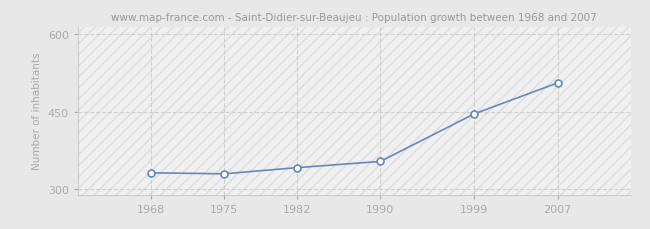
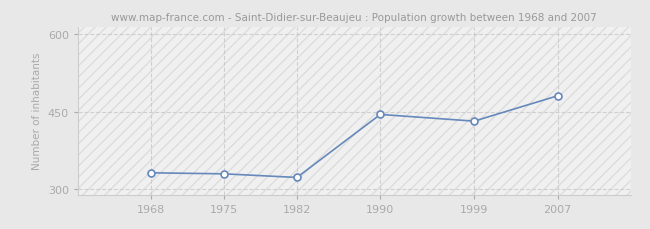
1982: 342 -> 323
1990: 354 -> 445
1999: 446 -> 432
2007: 506 -> 481
